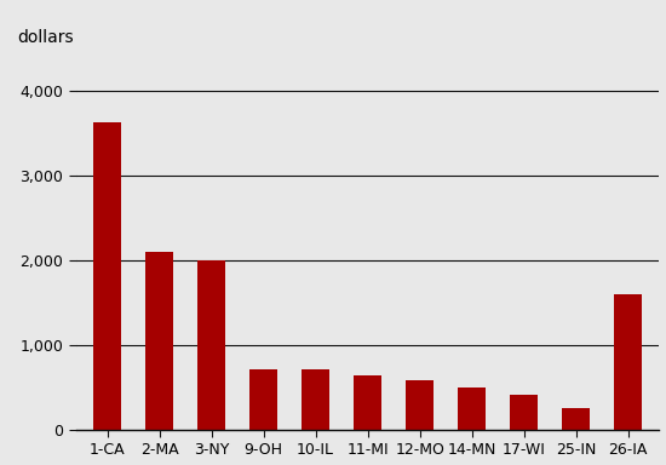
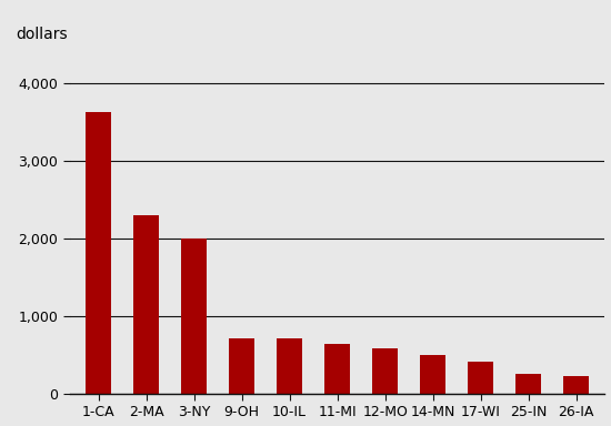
2-MA: 2,100 -> 2,300
26-IA: 1,600 -> 230
